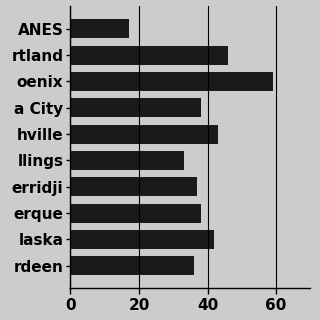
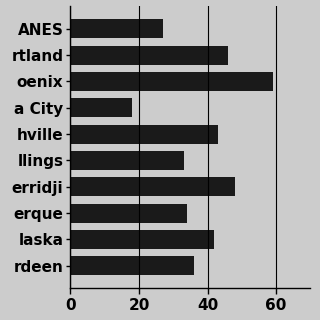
ANES: 17 -> 27
a City: 38 -> 18
erridji: 37 -> 48
erque: 38 -> 34
